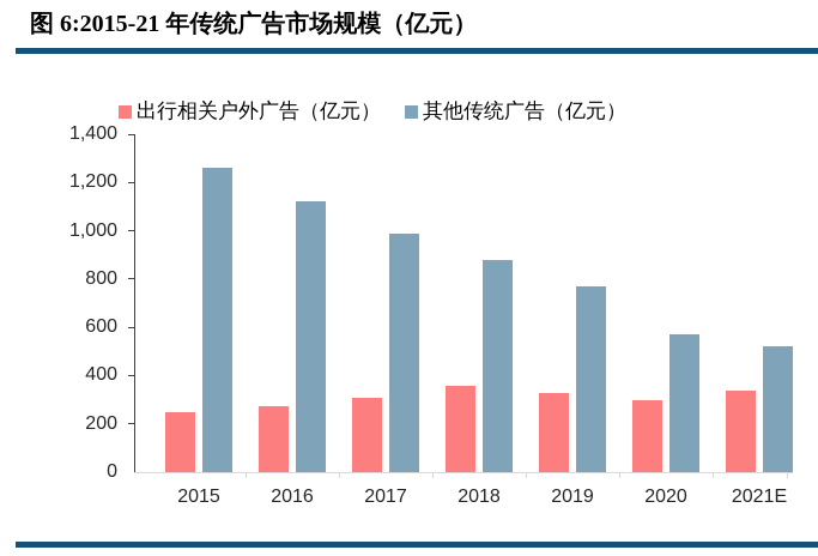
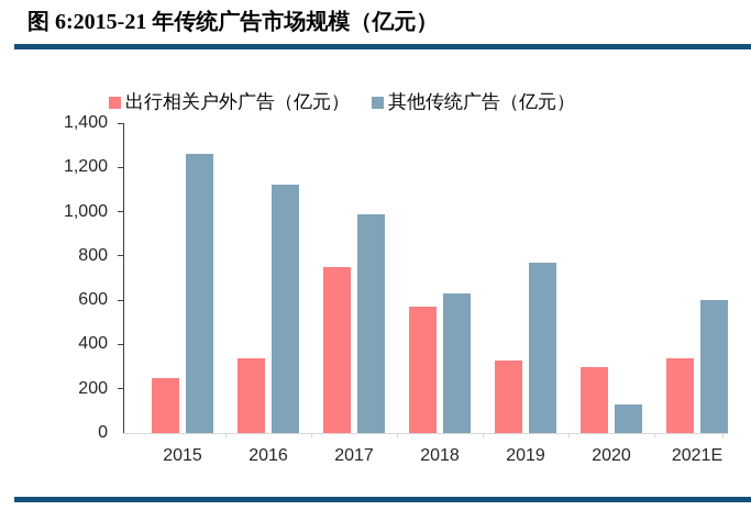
出行相关户外广告（亿元）/2016: 280 -> 340
出行相关户外广告（亿元）/2017: 310 -> 750
出行相关户外广告（亿元）/2018: 360 -> 570
其他传统广告（亿元）/2018: 880 -> 630
其他传统广告（亿元）/2020: 570 -> 130
其他传统广告（亿元）/2021E: 520 -> 600
